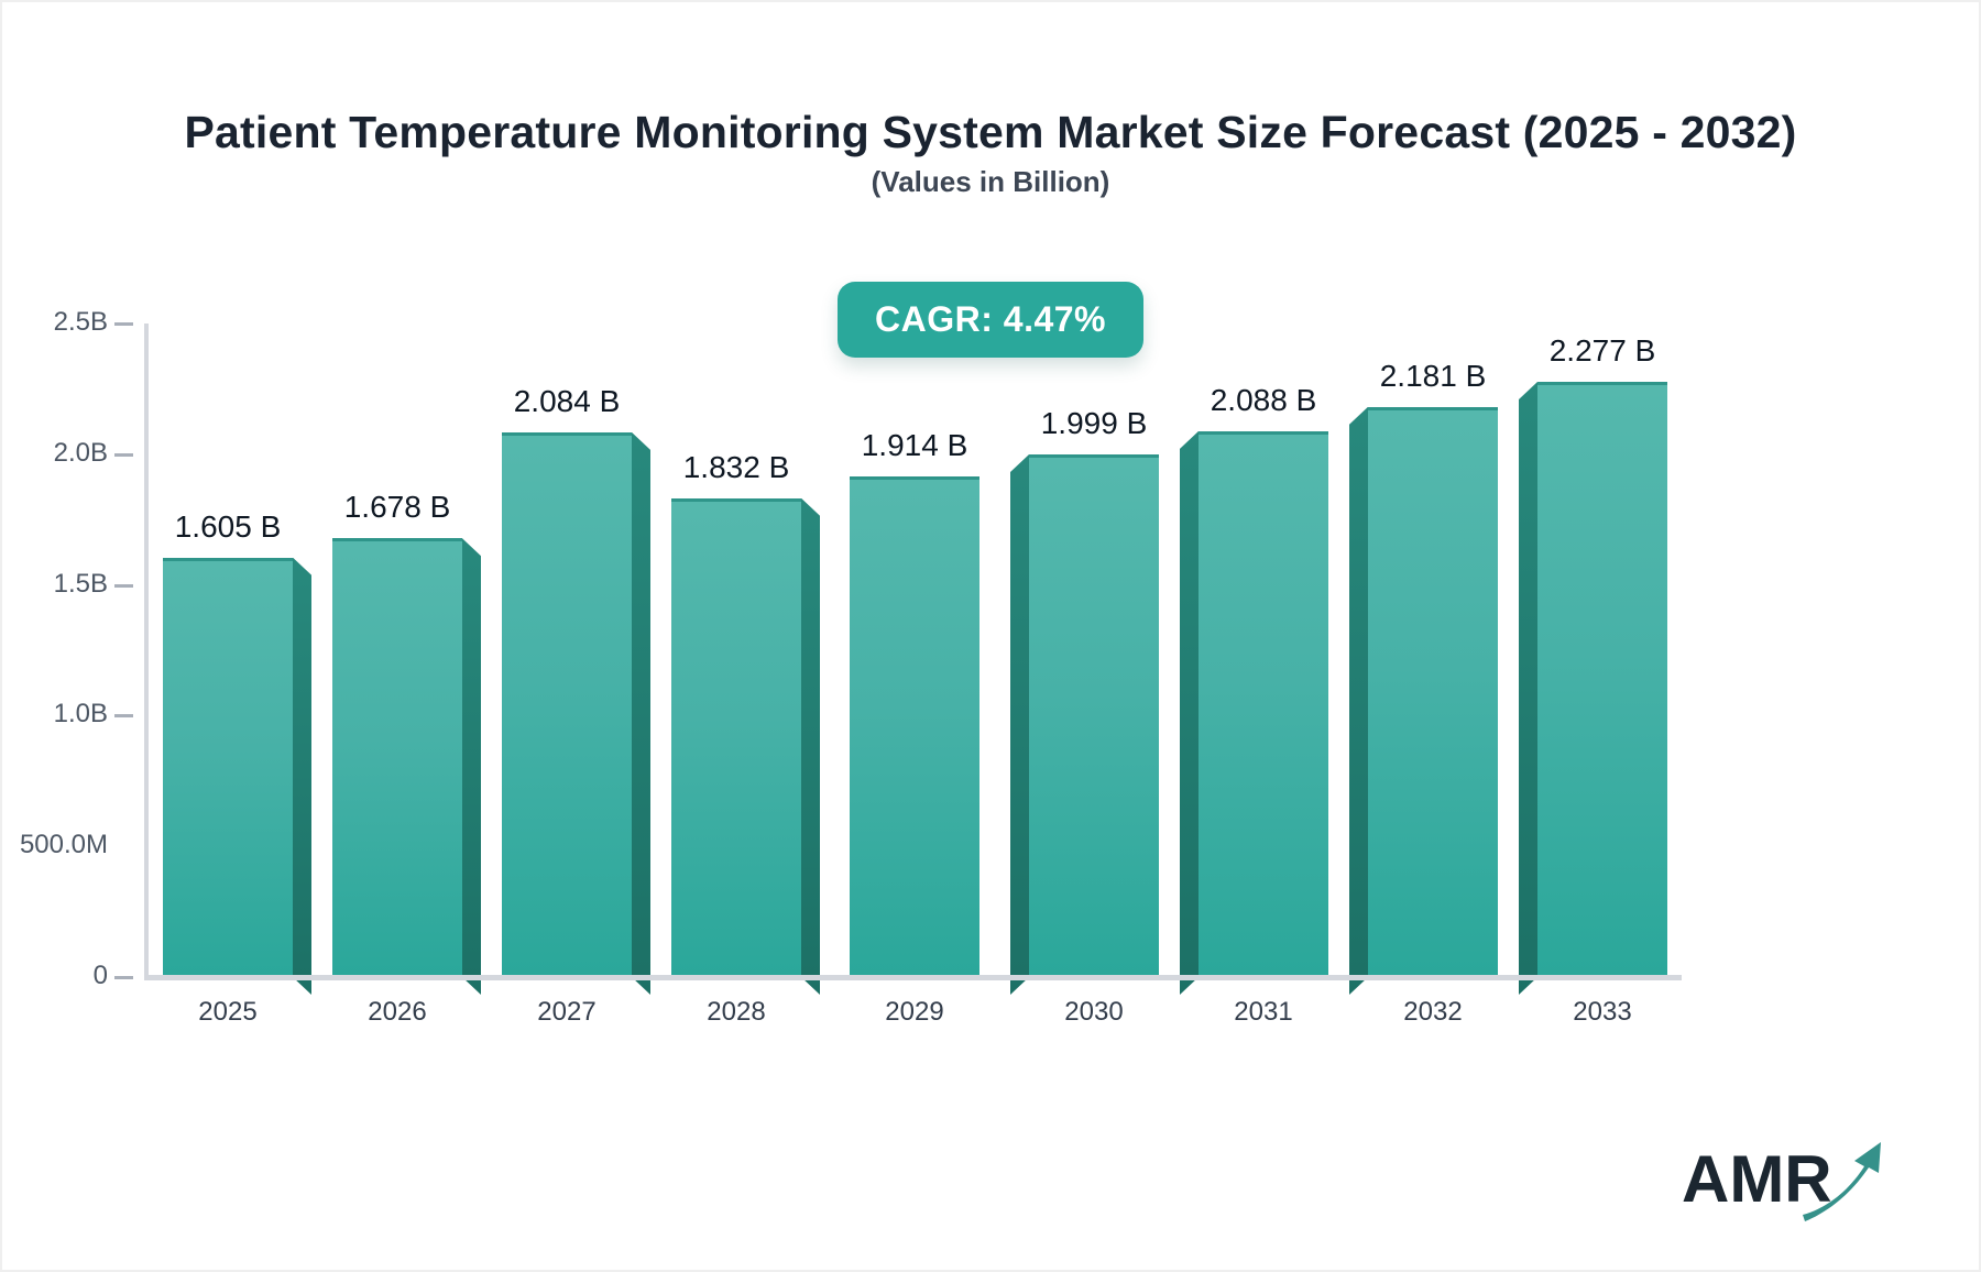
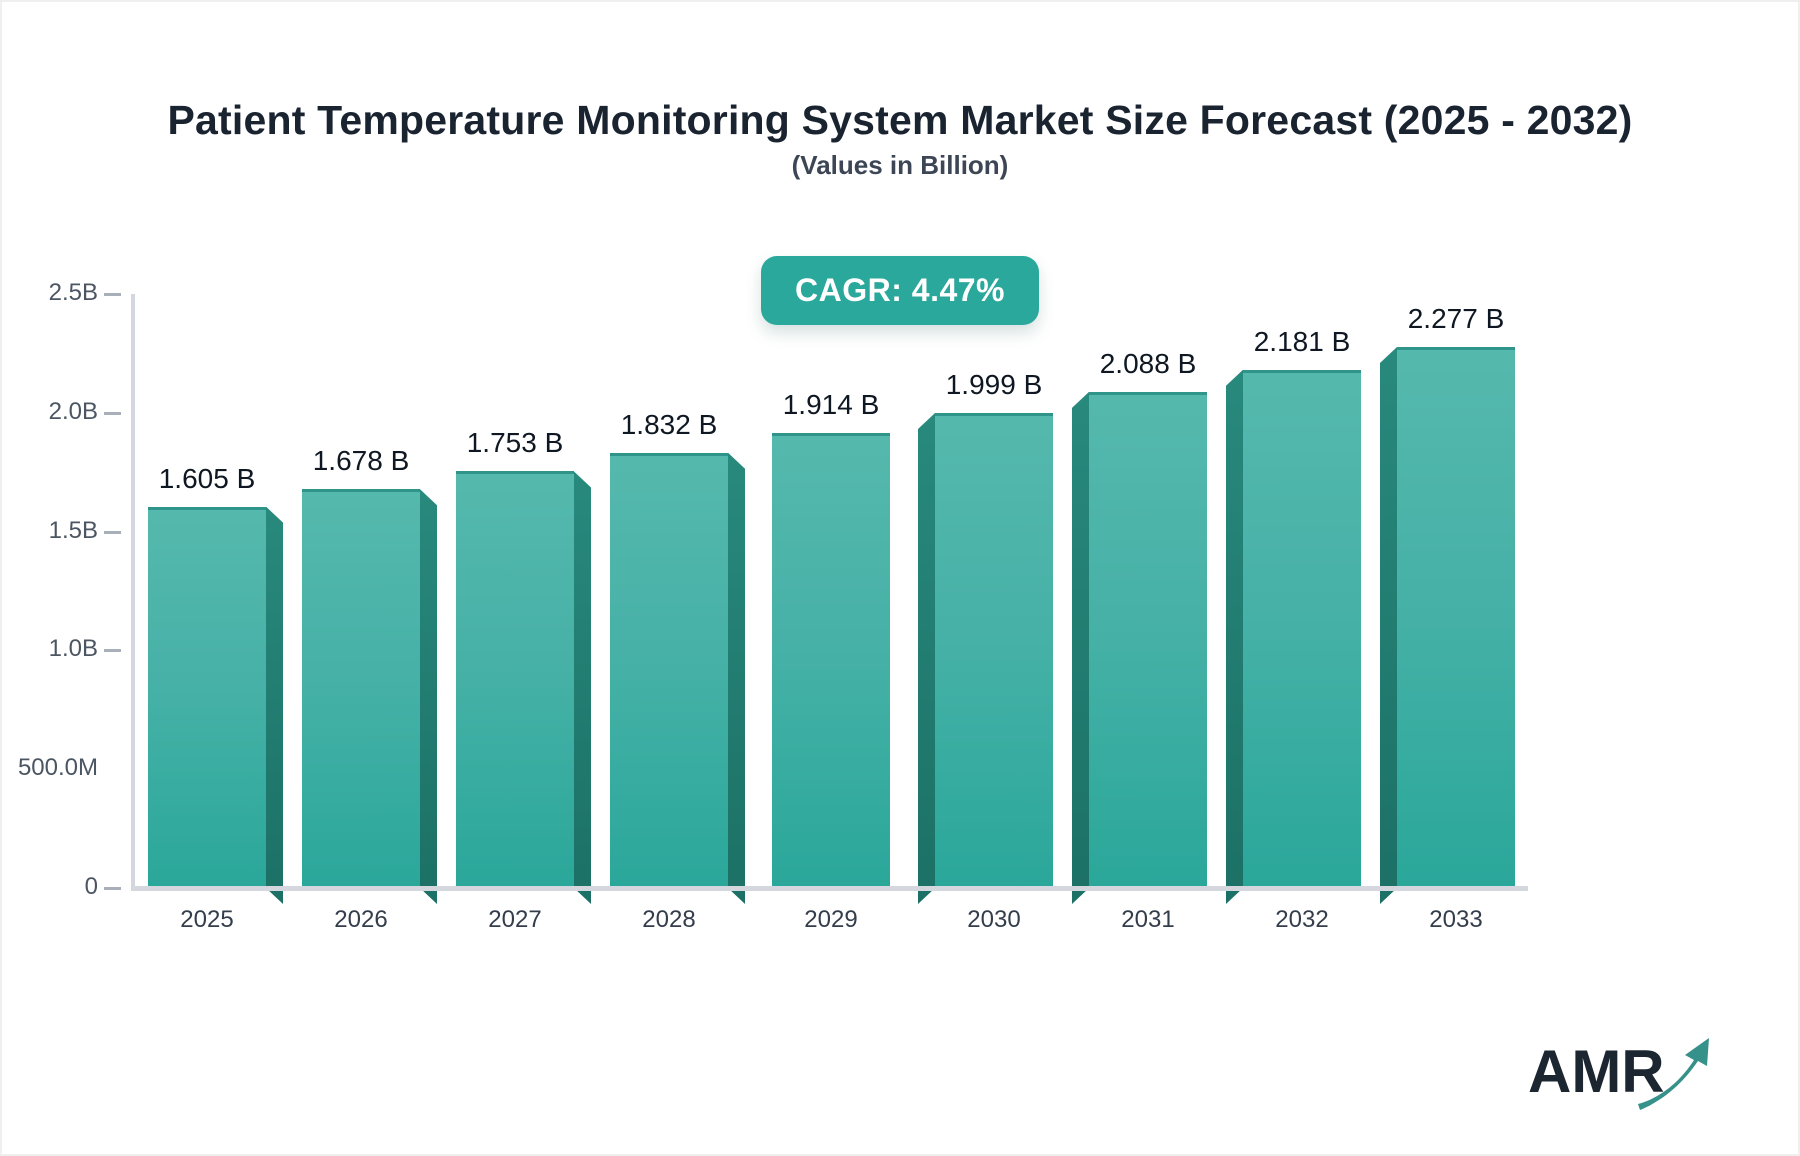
2027: 2.084 -> 1.753
